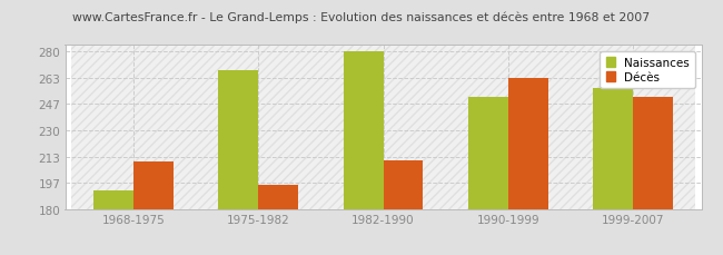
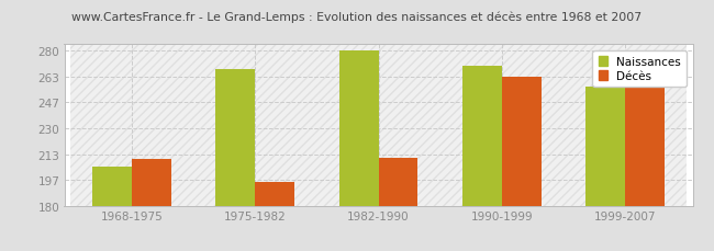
Naissances/1968-1975: 192 -> 205
Naissances/1990-1999: 251 -> 270
Décès/1999-2007: 251 -> 257
